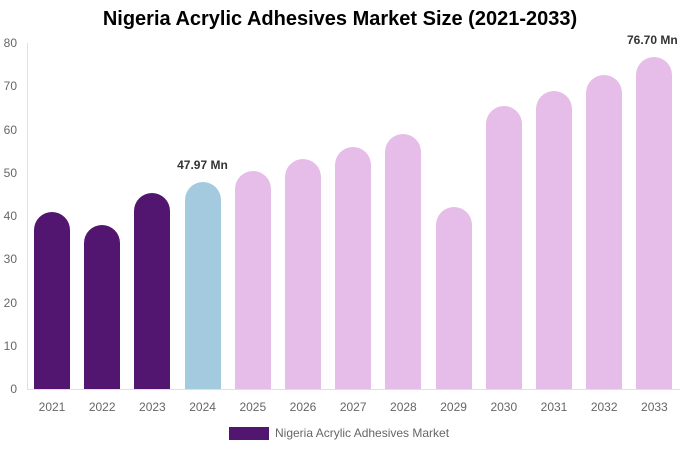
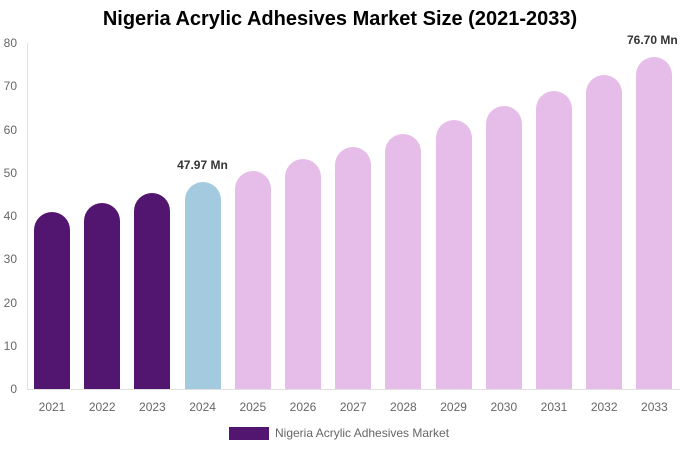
2022: 38 -> 43
2029: 42 -> 62
